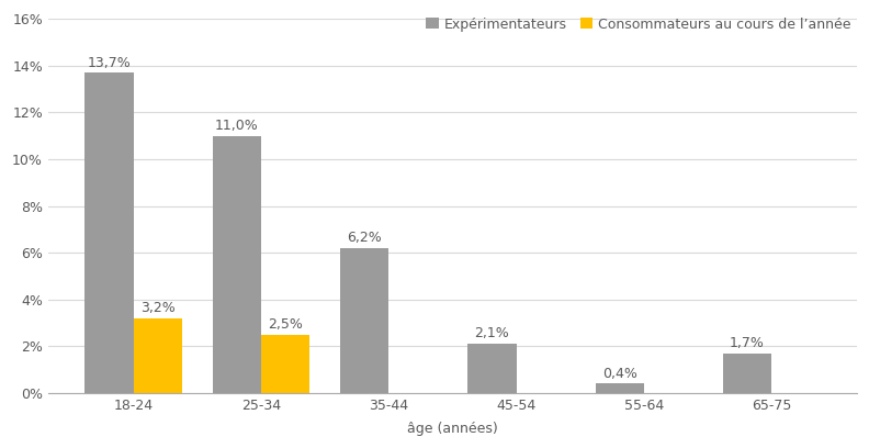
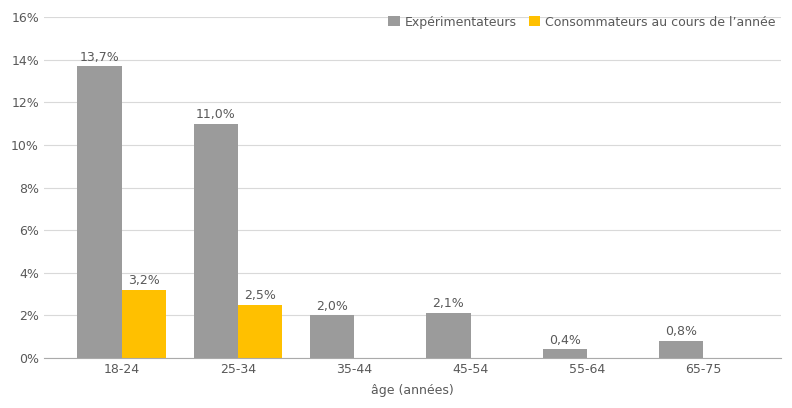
Expérimentateurs/35-44: 6,2% -> 2,0%
Expérimentateurs/65-75: 1,7% -> 0,8%
